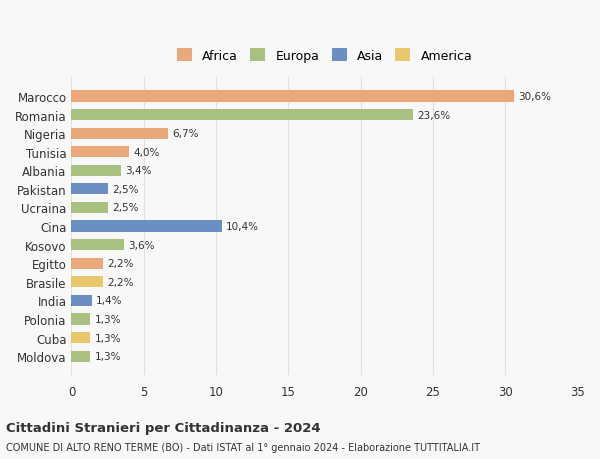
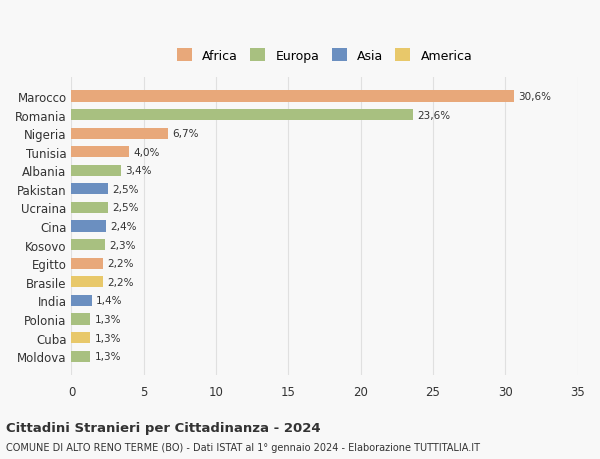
Cina: 10,4% -> 2,4%
Kosovo: 3,6% -> 2,3%
